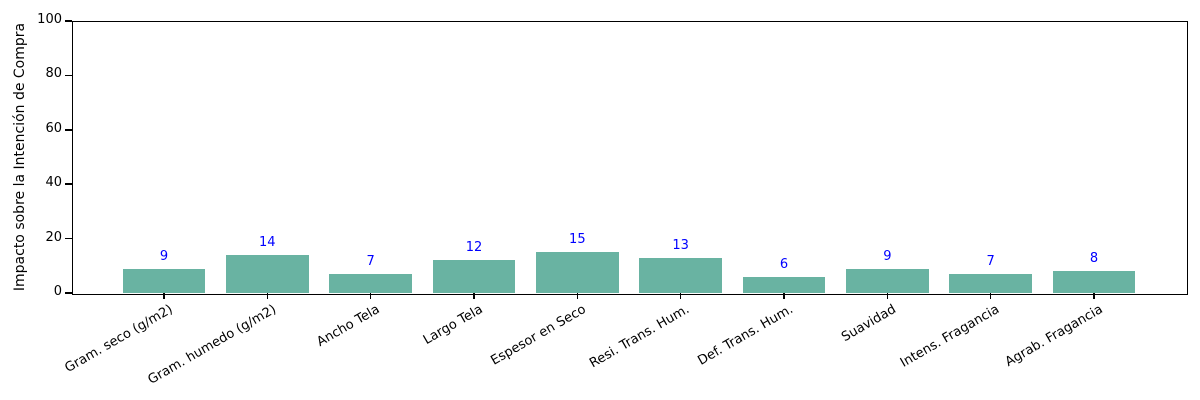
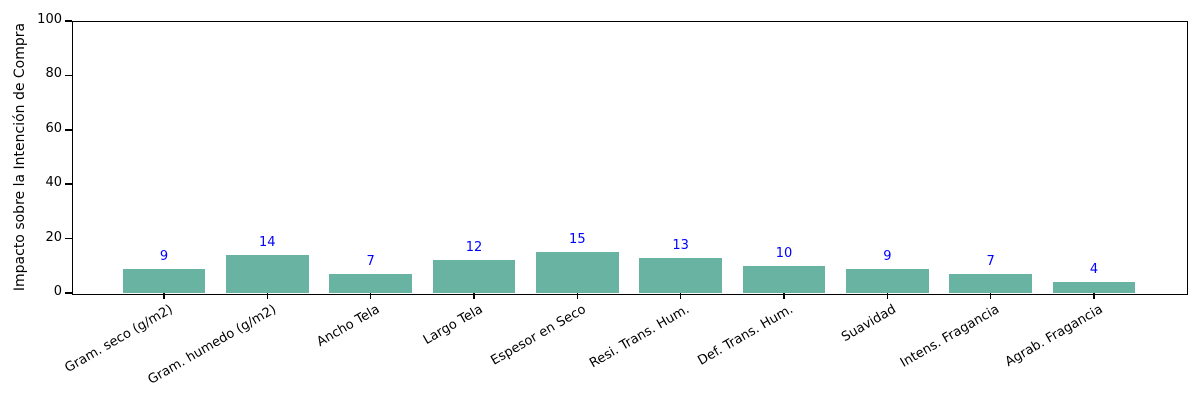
Def. Trans. Hum.: 6 -> 10
Agrab. Fragancia: 8 -> 4
